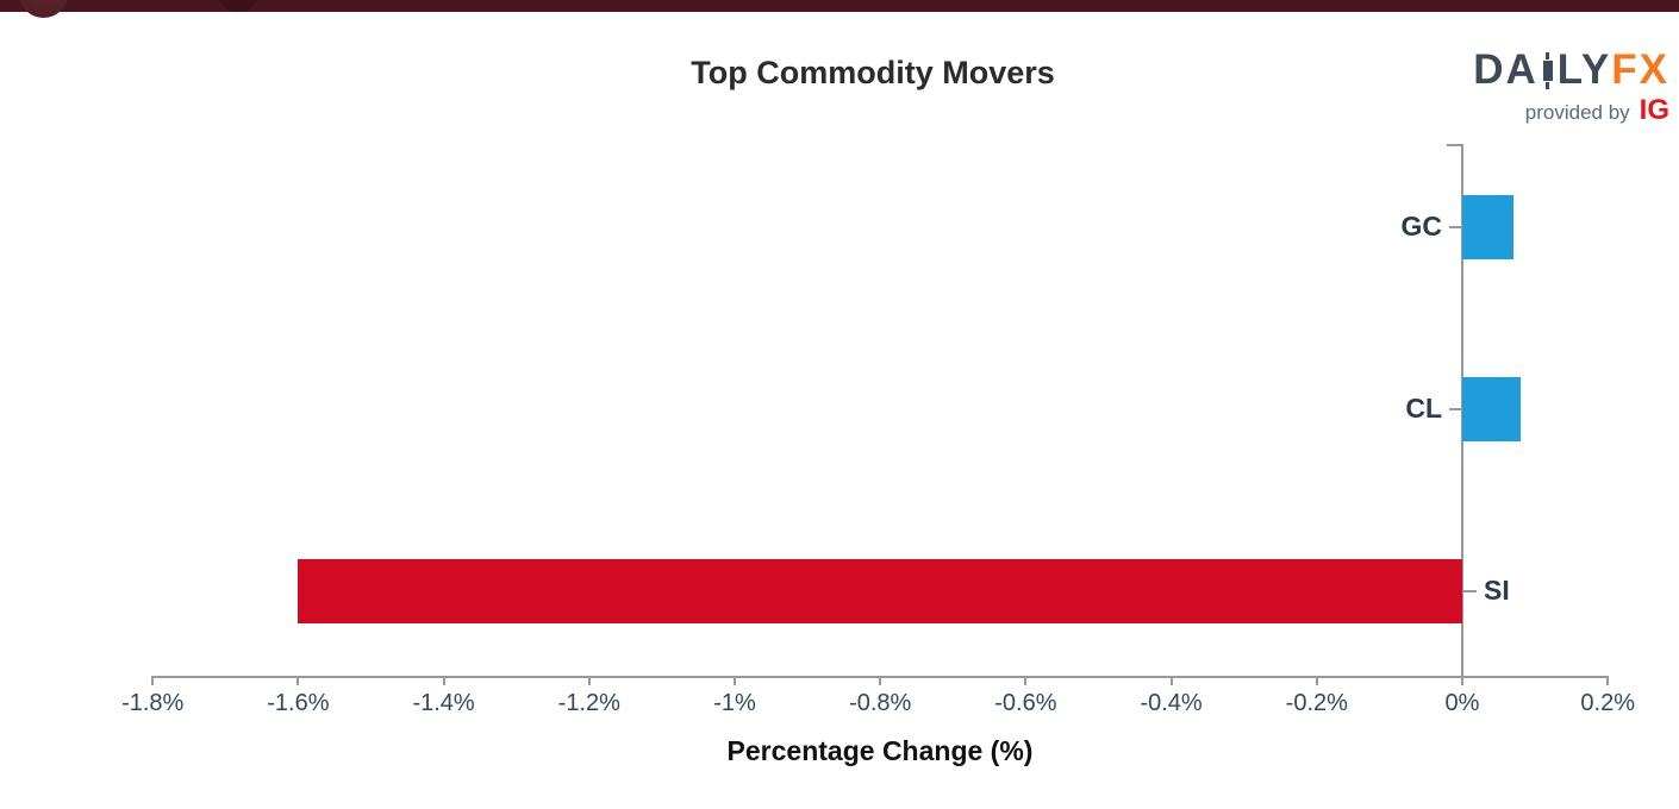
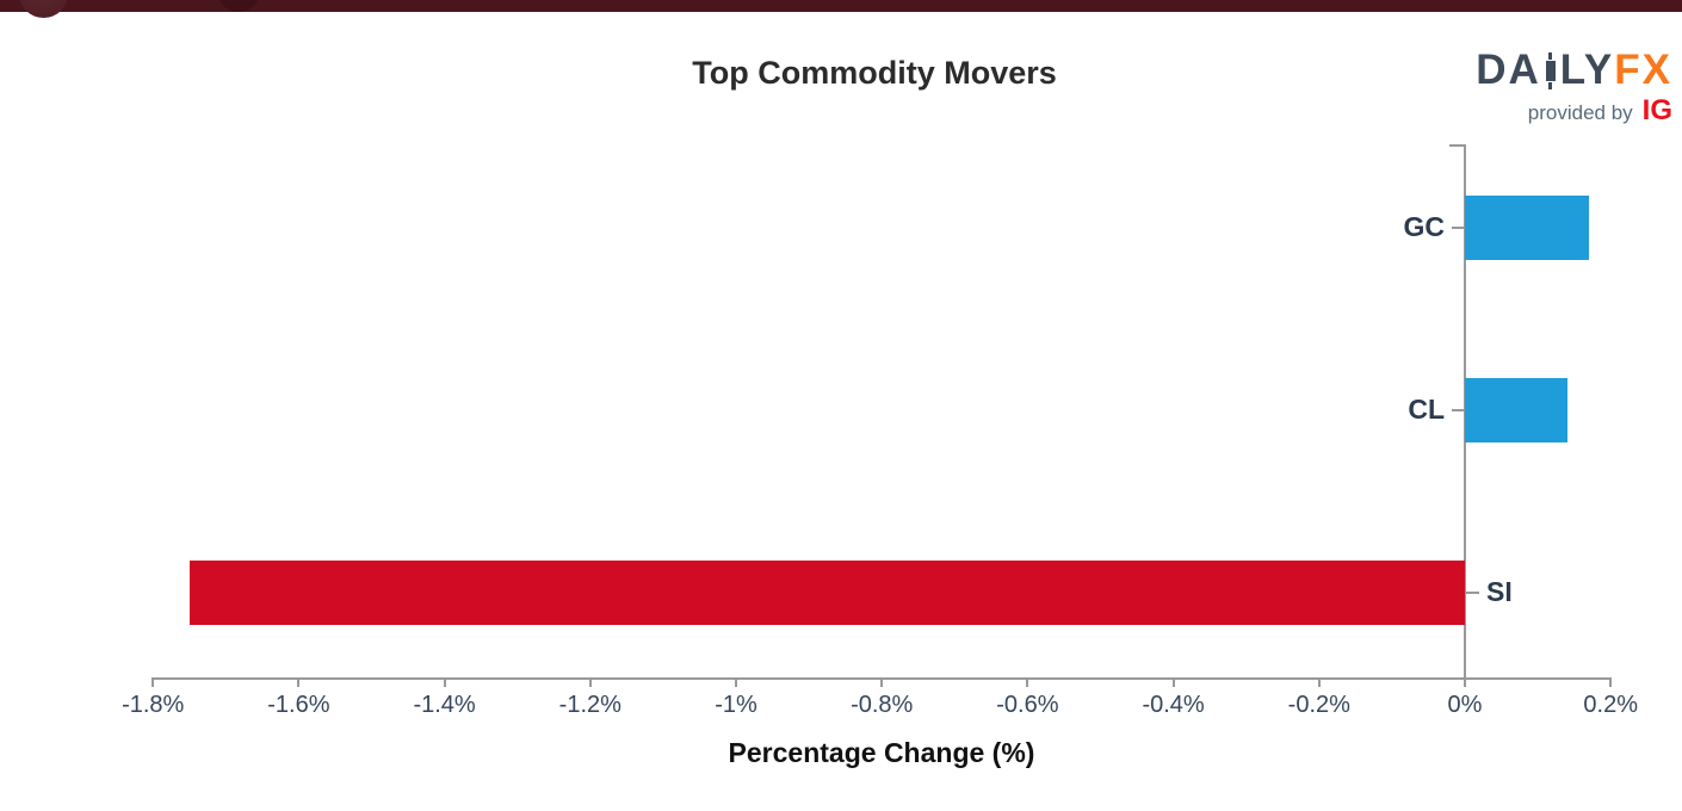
GC: 0.07% -> 0.17%
CL: 0.08% -> 0.14%
SI: -1.60% -> -1.75%
